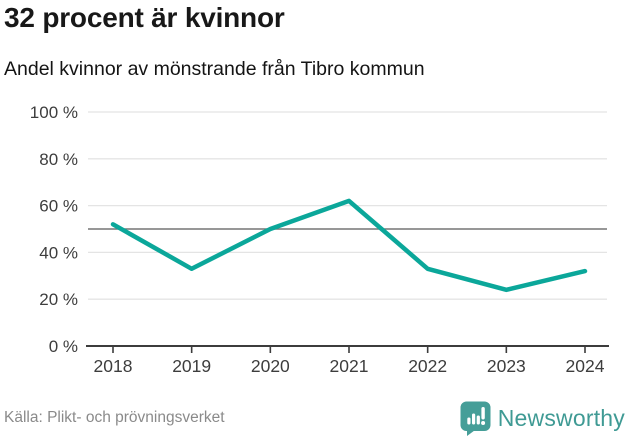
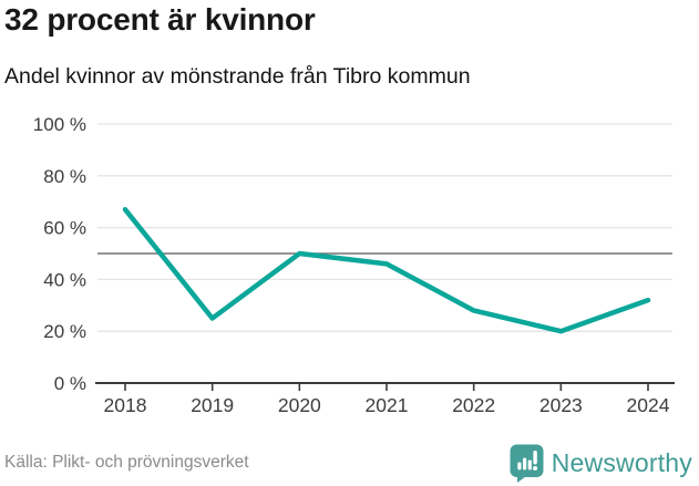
2018: 52% -> 67%
2019: 33% -> 25%
2021: 62% -> 46%
2022: 33% -> 28%
2023: 24% -> 20%
